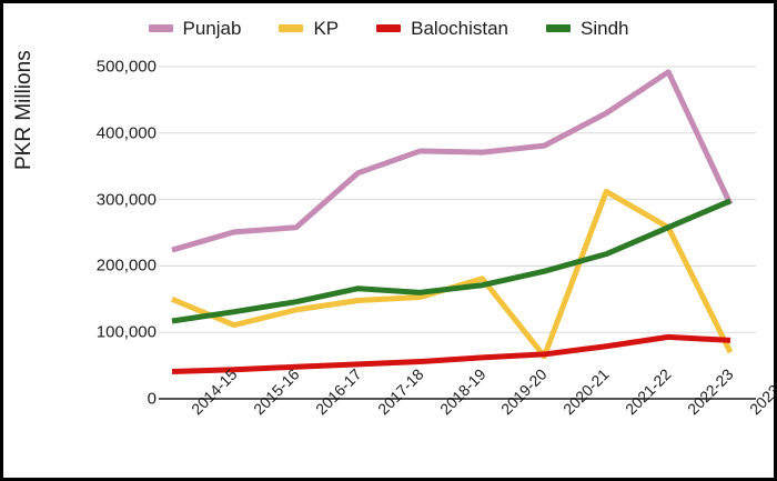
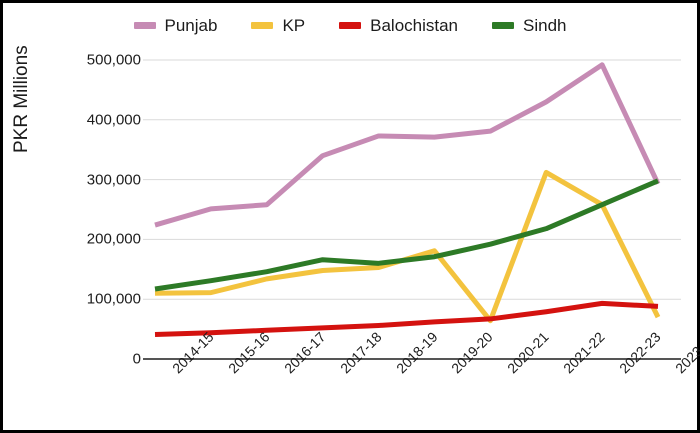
KP/2014-15: 150000 -> 110000
